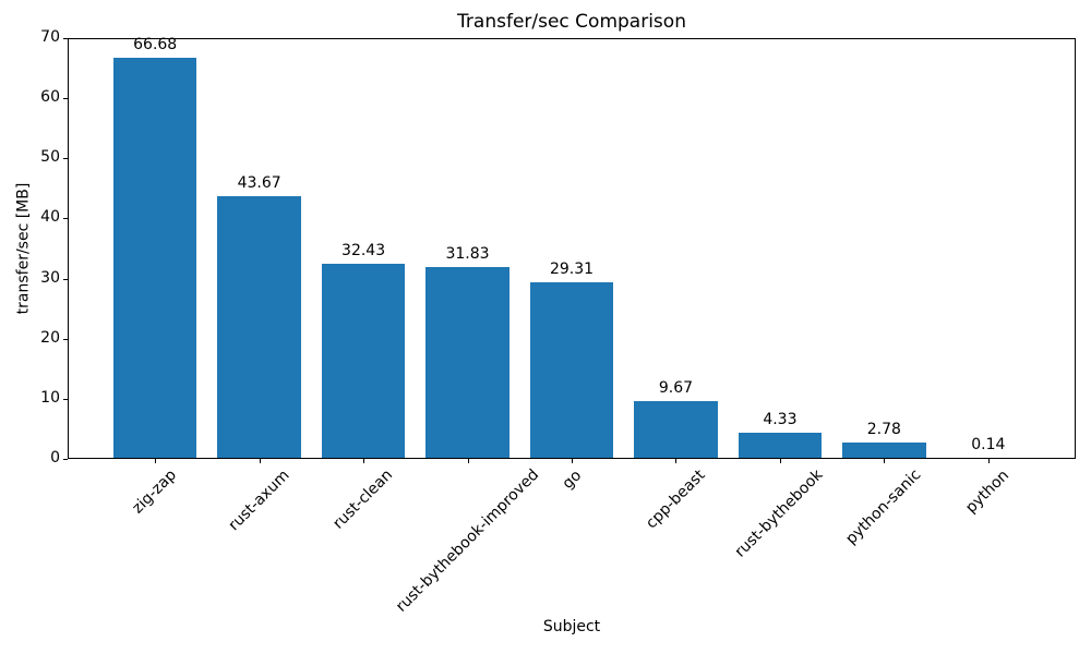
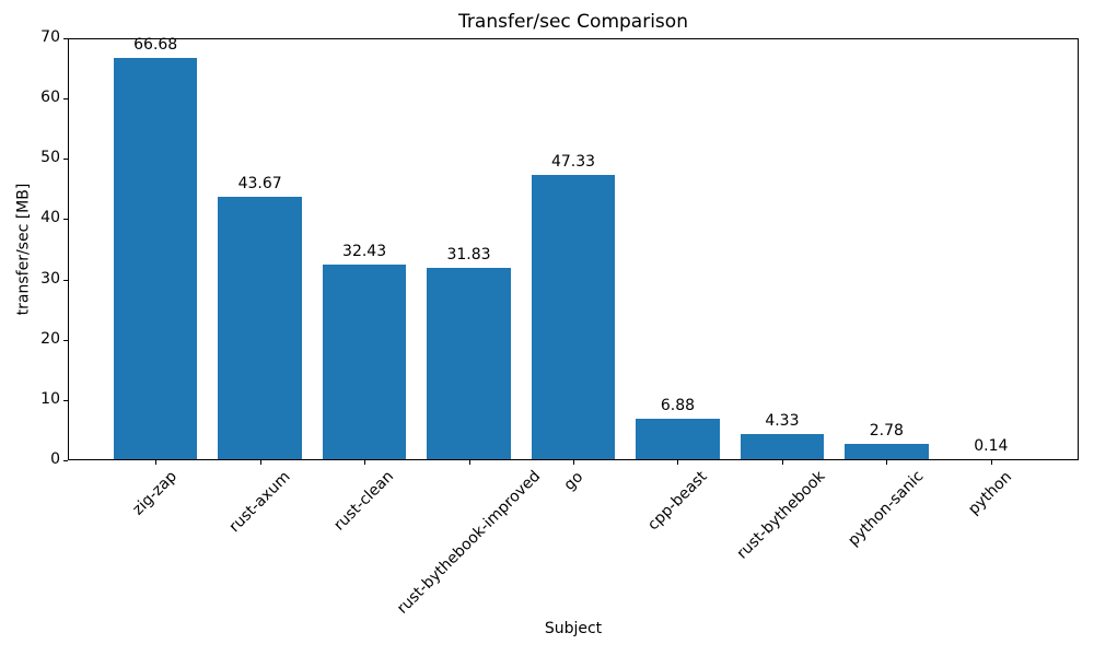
go: 29.31 -> 47.33
cpp-beast: 9.67 -> 6.88
